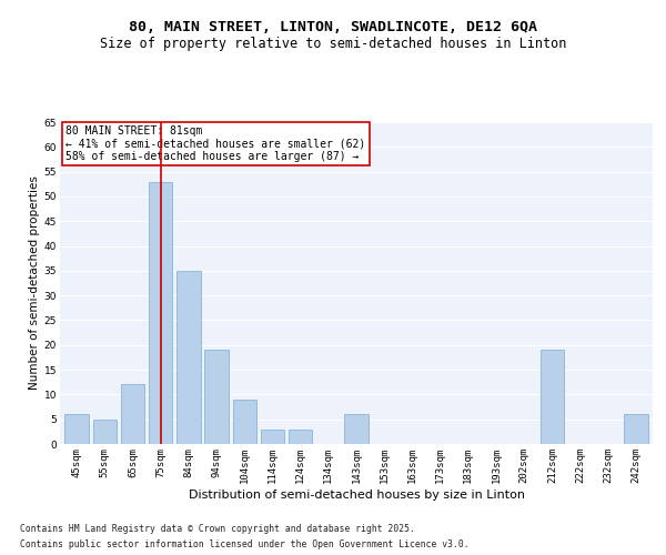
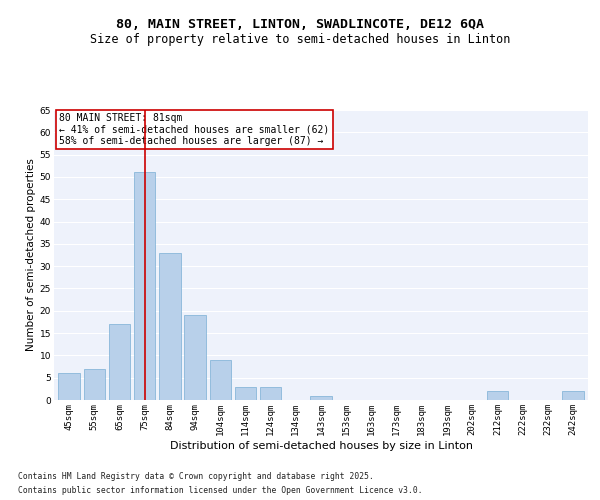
55sqm: 5 -> 7
65sqm: 12 -> 17
75sqm: 53 -> 51
84sqm: 35 -> 33
143sqm: 6 -> 1
212sqm: 19 -> 2
242sqm: 6 -> 2
